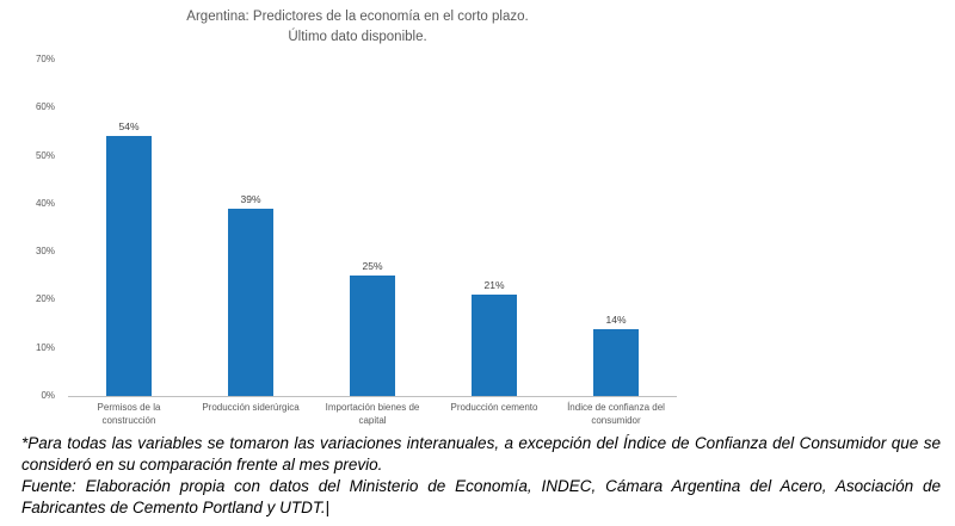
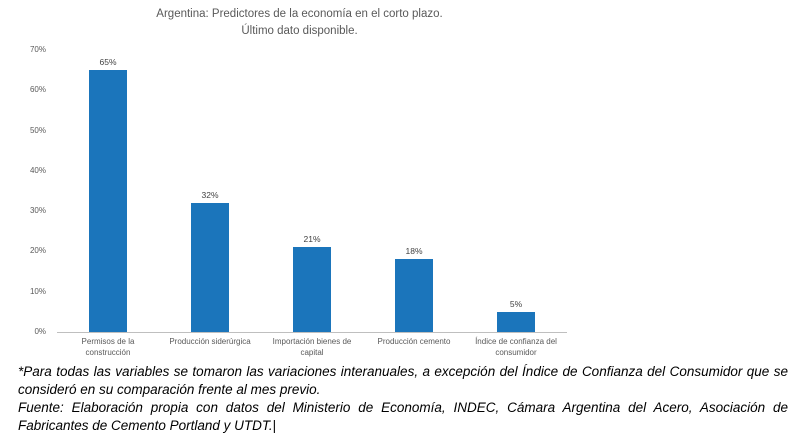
Permisos de la construcción: 54% -> 65%
Producción siderúrgica: 39% -> 32%
Importación bienes de capital: 25% -> 21%
Producción cemento: 21% -> 18%
Índice de confianza del consumidor: 14% -> 5%
